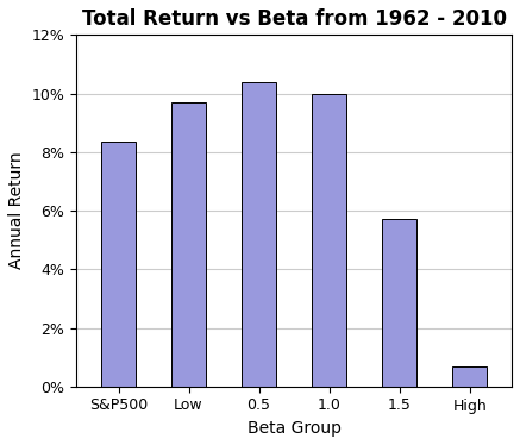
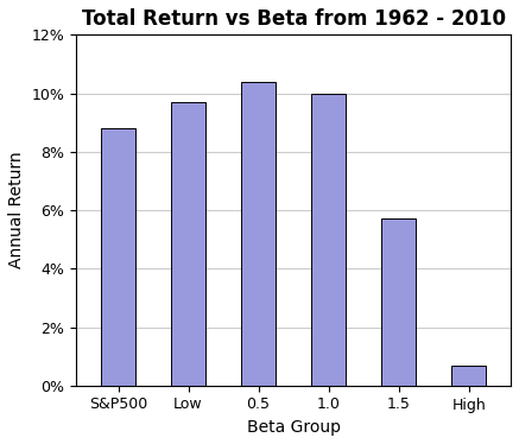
S&P500: 8.35% -> 8.80%
